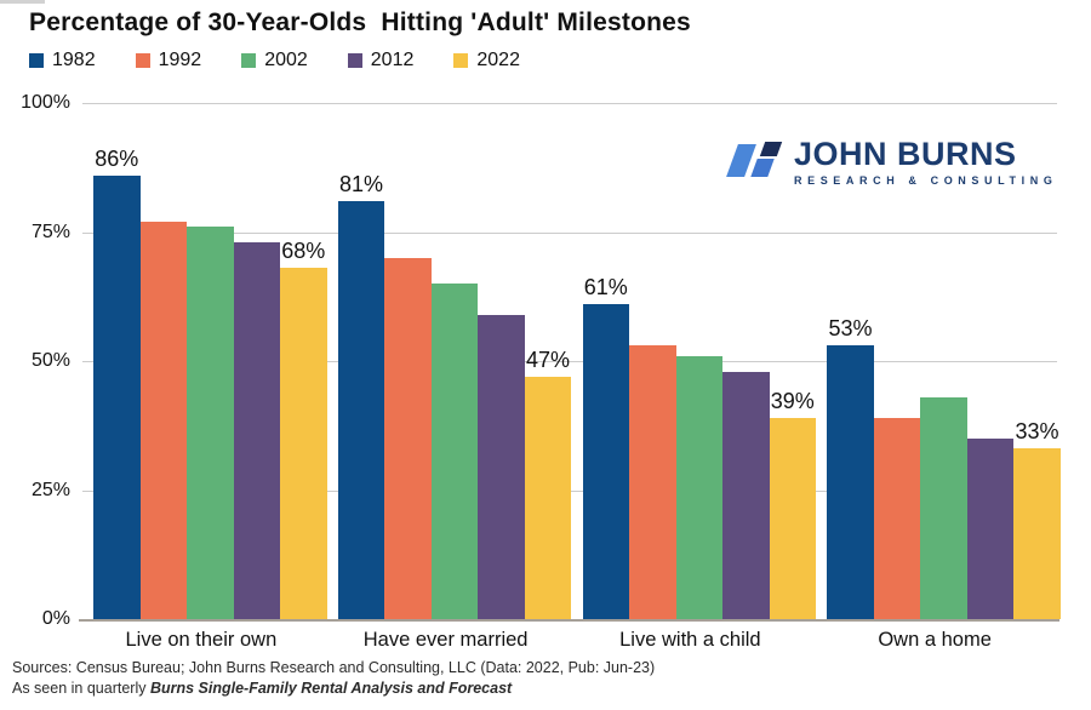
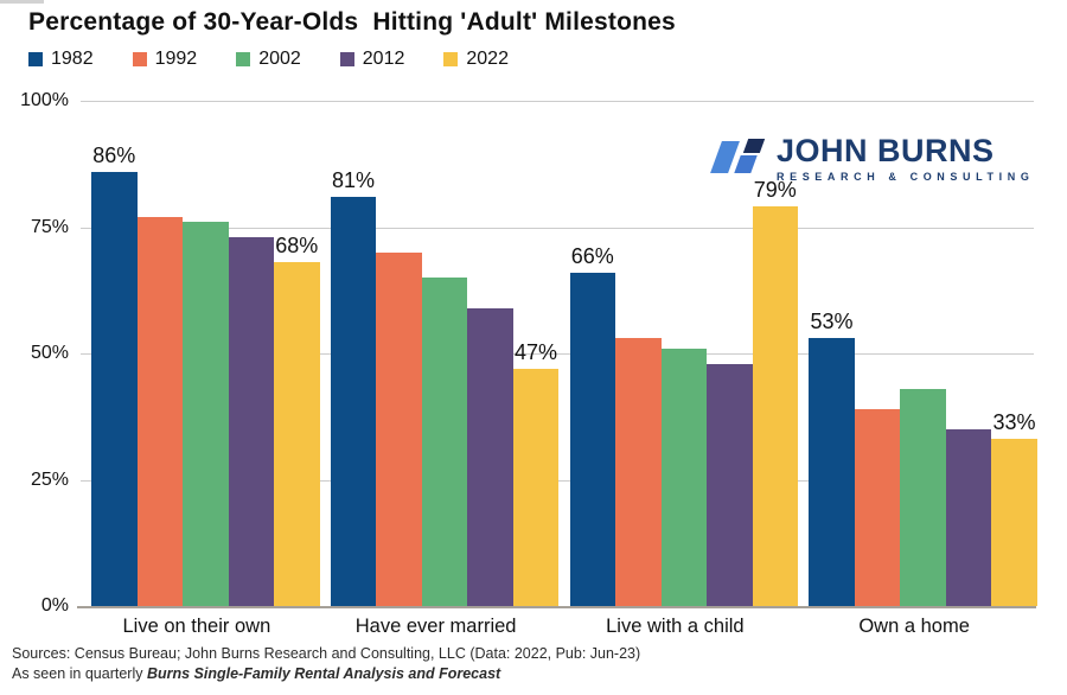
1982/Live with a child: 61% -> 66%
2022/Live with a child: 39% -> 79%
